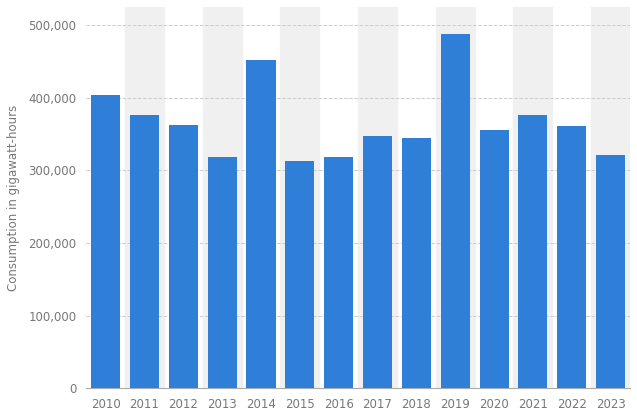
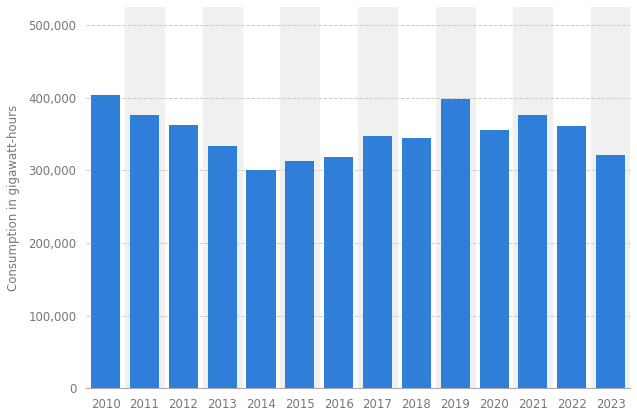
2013: 318,000 -> 334,000
2014: 452,000 -> 301,000
2019: 488,000 -> 398,000
